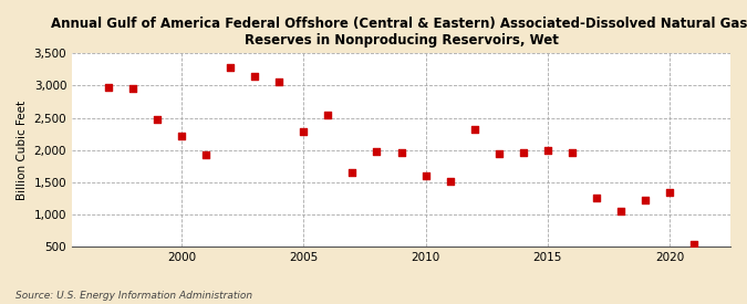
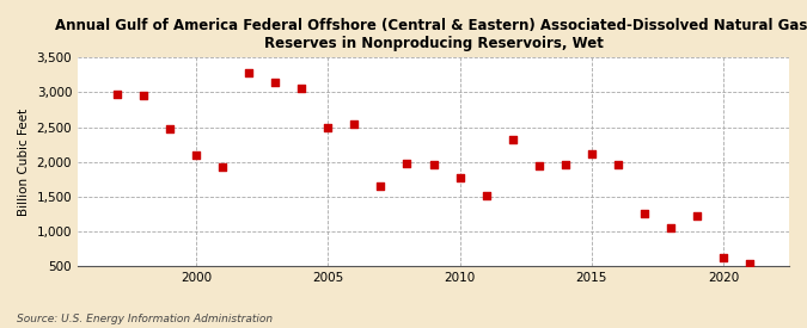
2000: 2,220 -> 2,100
2005: 2,280 -> 2,500
2010: 1,600 -> 1,770
2015: 2,000 -> 2,120
2020: 1,340 -> 620
